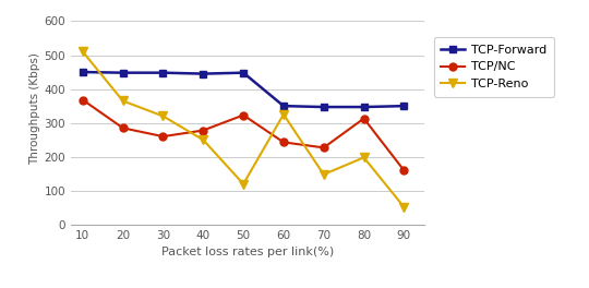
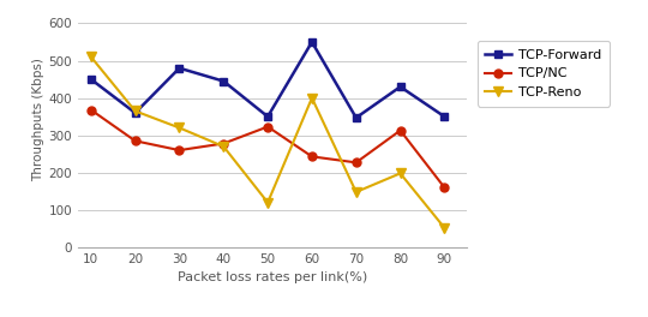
TCP-Forward/20: 448 -> 360
TCP-Forward/30: 448 -> 480
TCP-Reno/40: 250 -> 270
TCP-Forward/50: 448 -> 350
TCP-Forward/60: 350 -> 550
TCP-Reno/60: 325 -> 400
TCP-Forward/80: 347 -> 430
